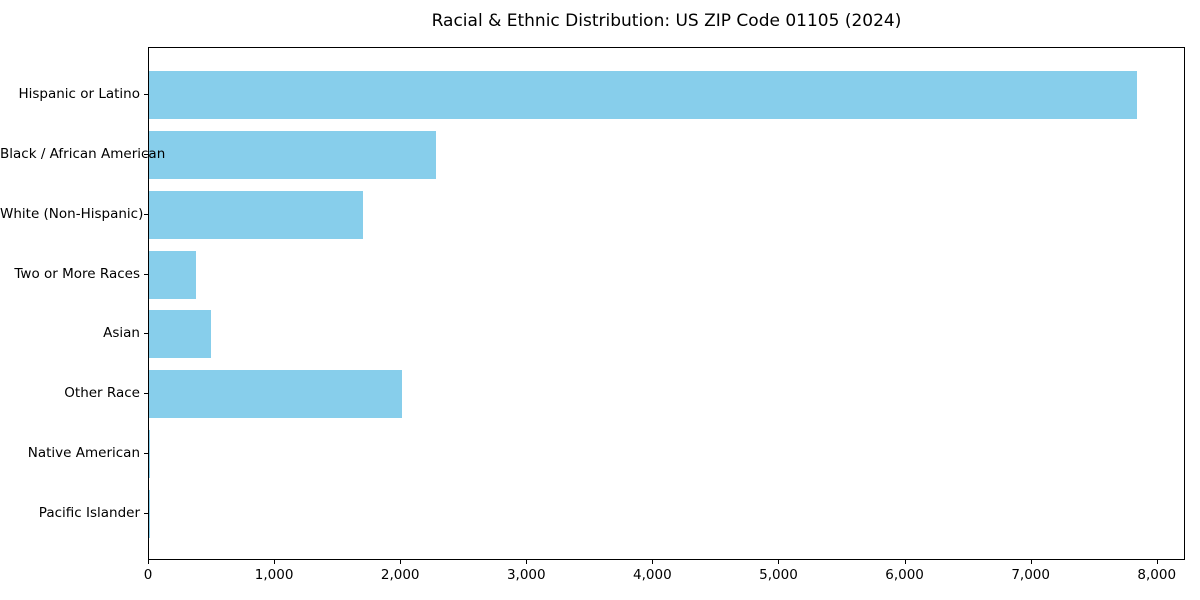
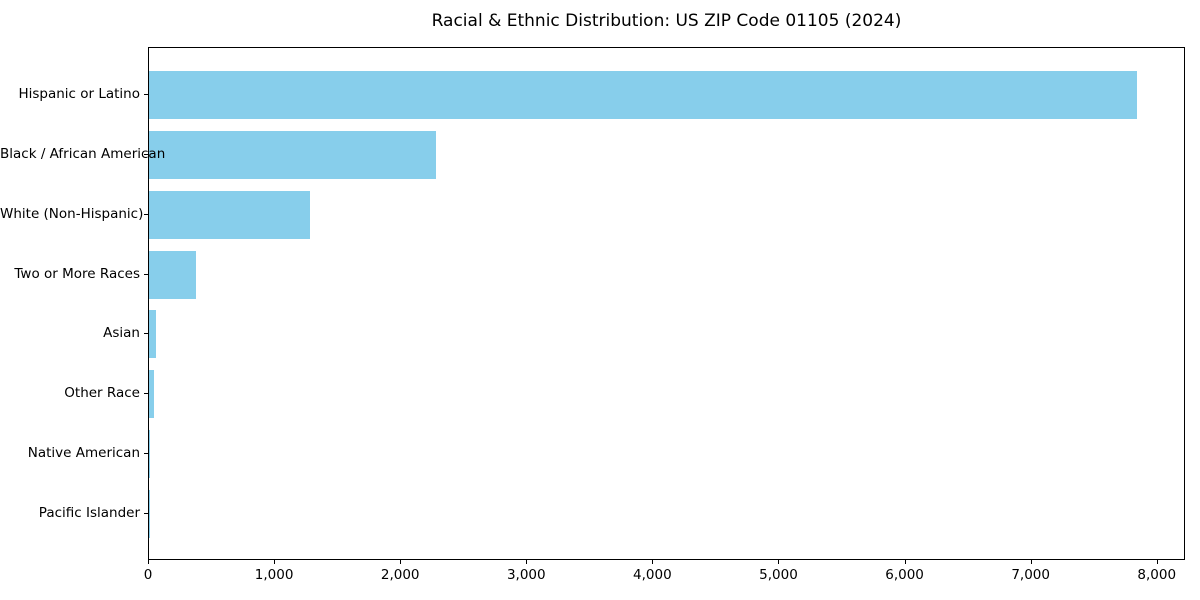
White (Non-Hispanic): 1700 -> 1270
Asian: 490 -> 60
Other Race: 2010 -> 40
